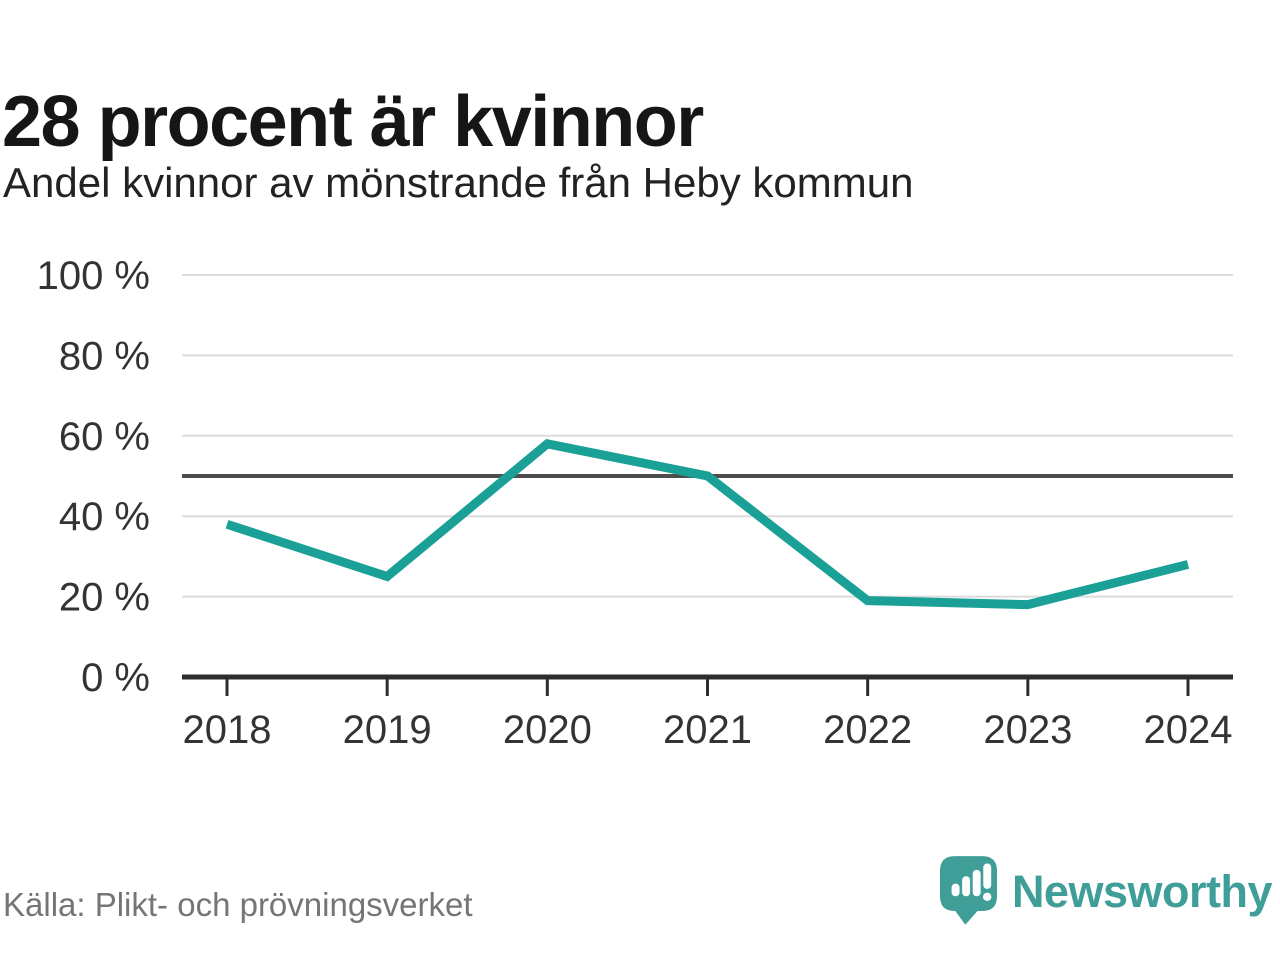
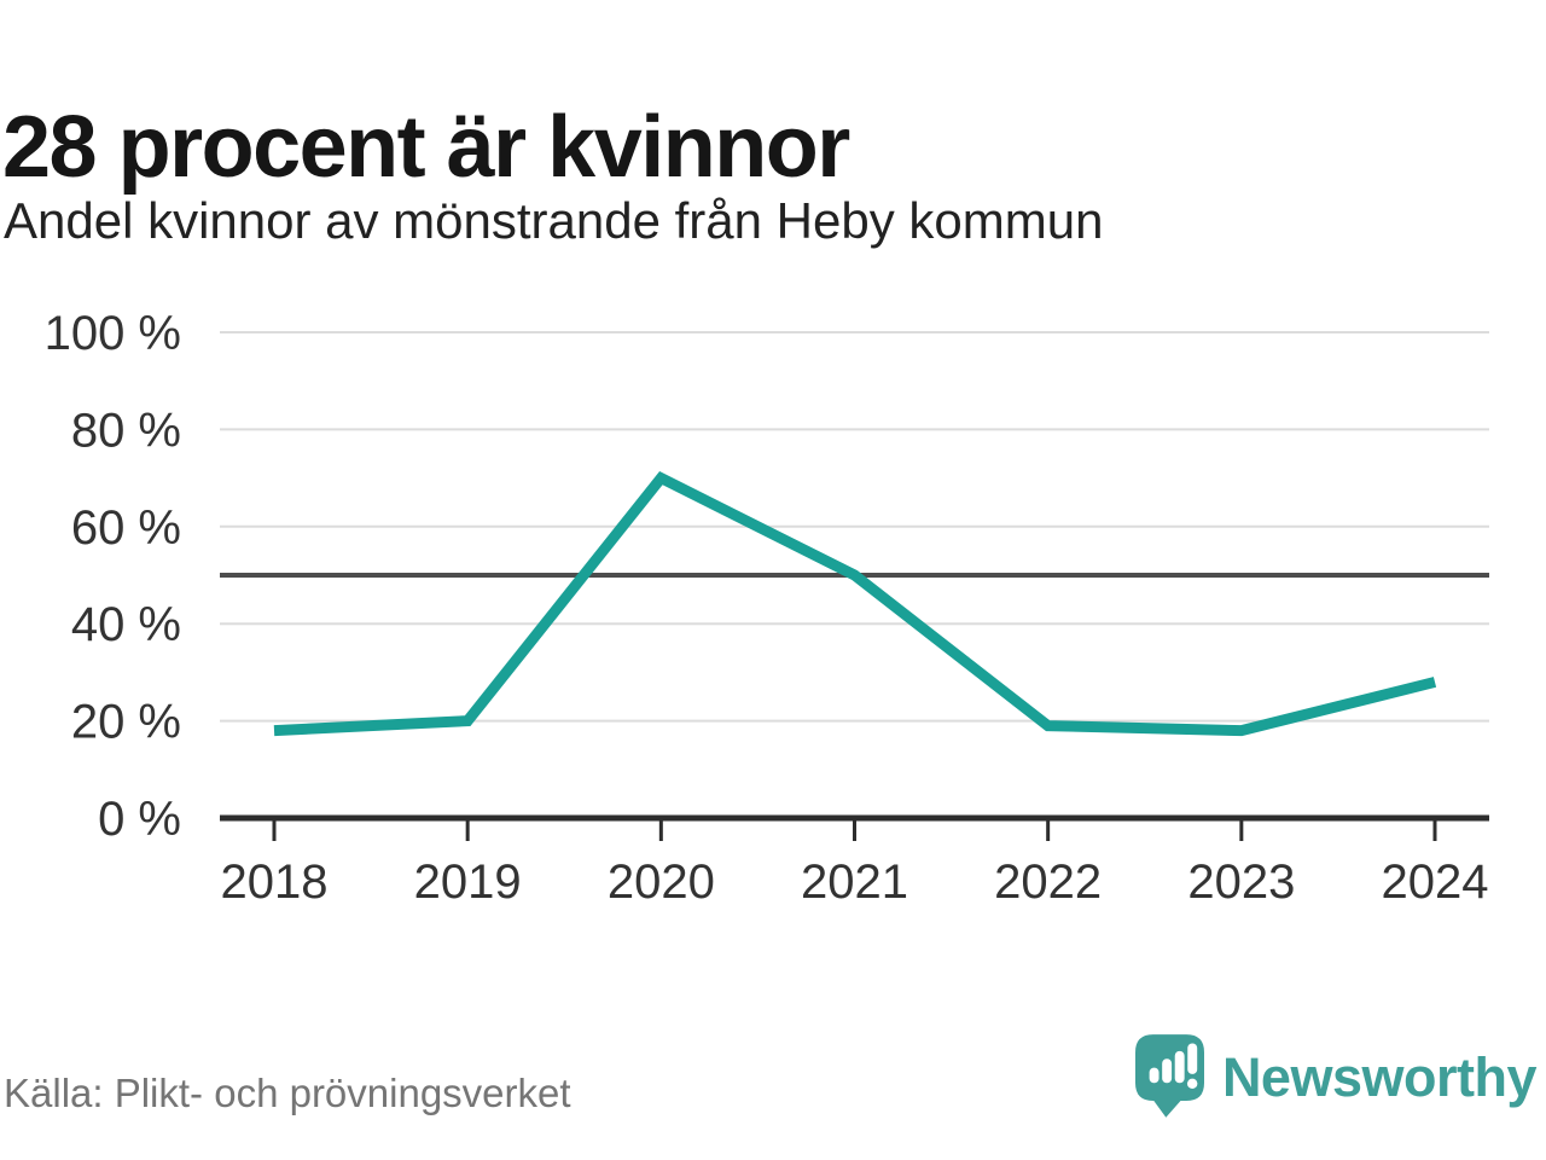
2018: 38% -> 18%
2019: 25% -> 20%
2020: 58% -> 70%
